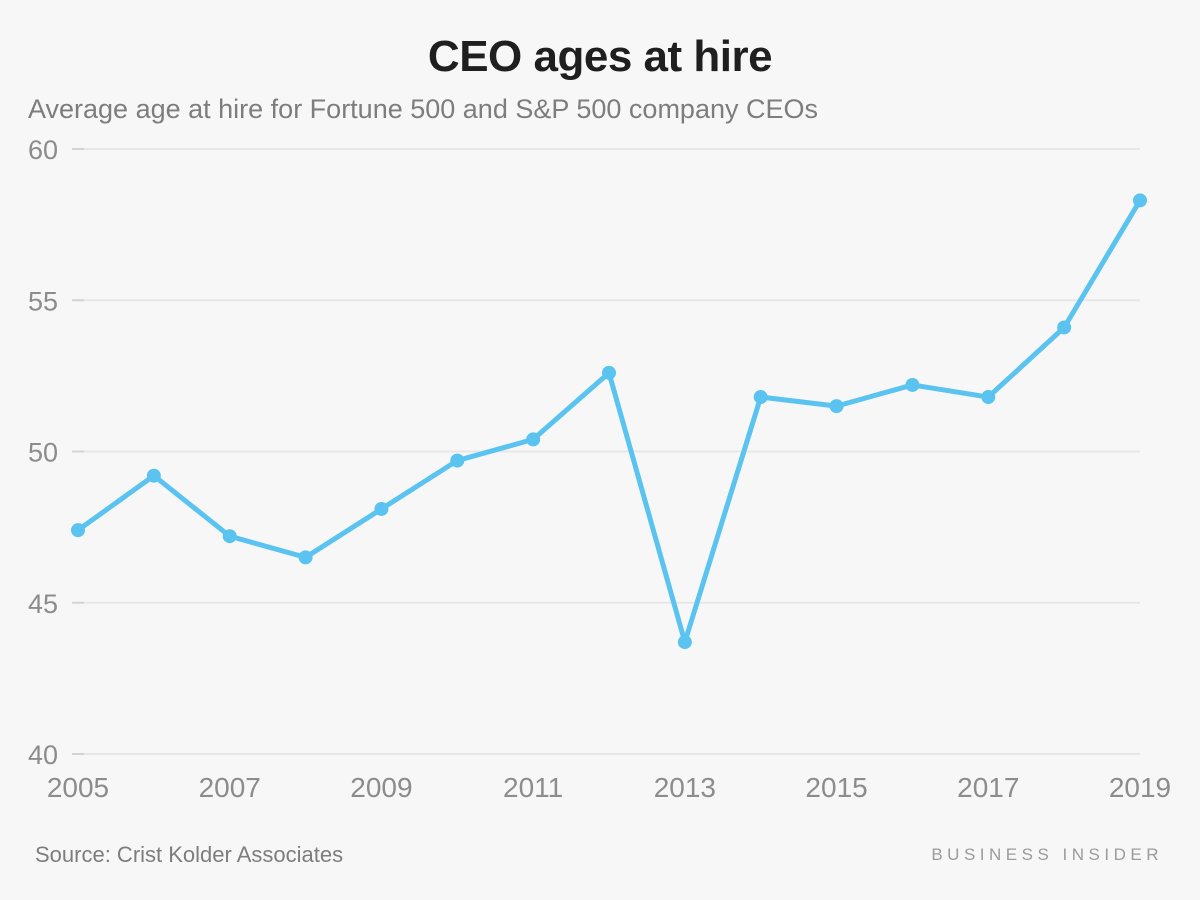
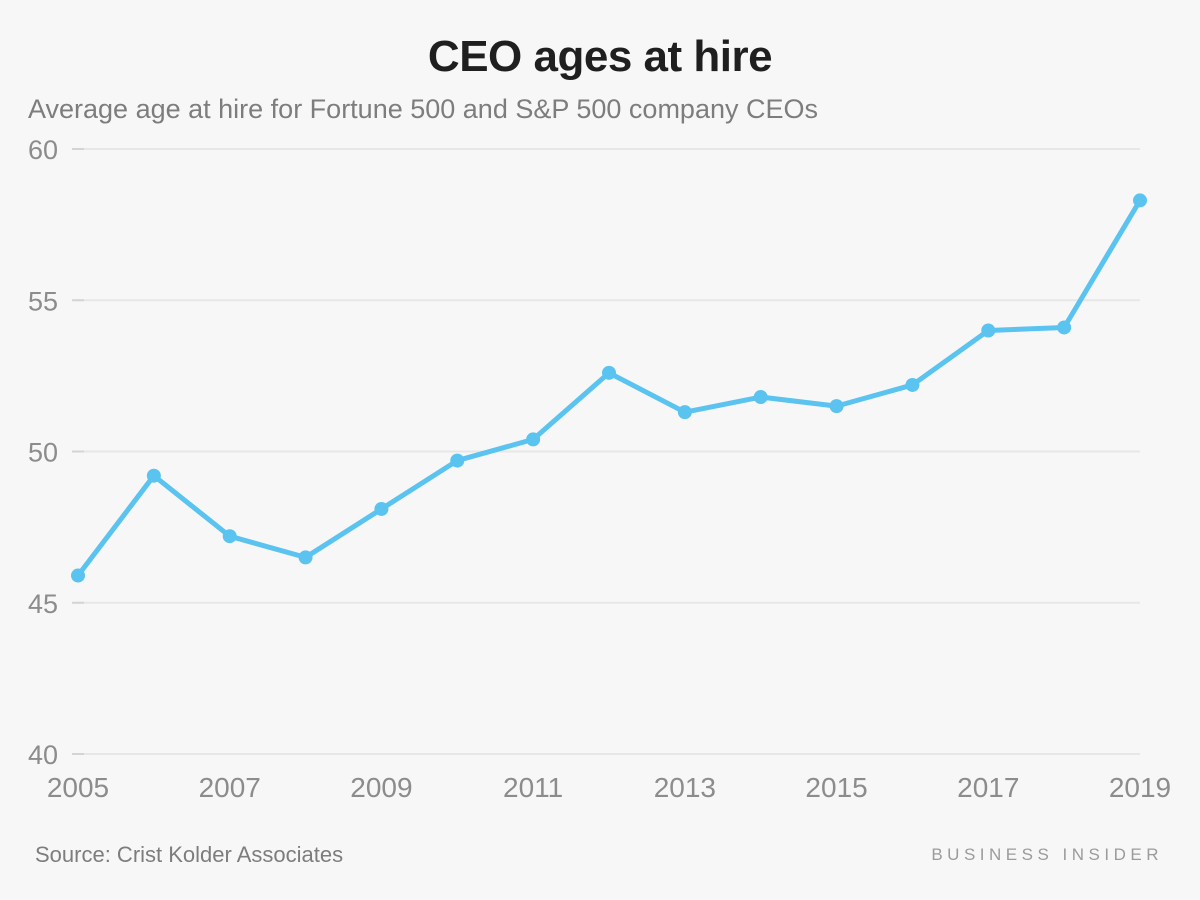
2005: 47.4 -> 45.9
2013: 43.7 -> 51.3
2017: 51.8 -> 54.0
